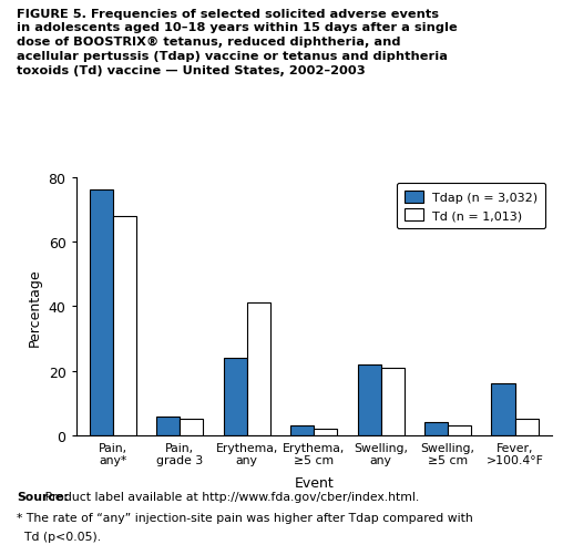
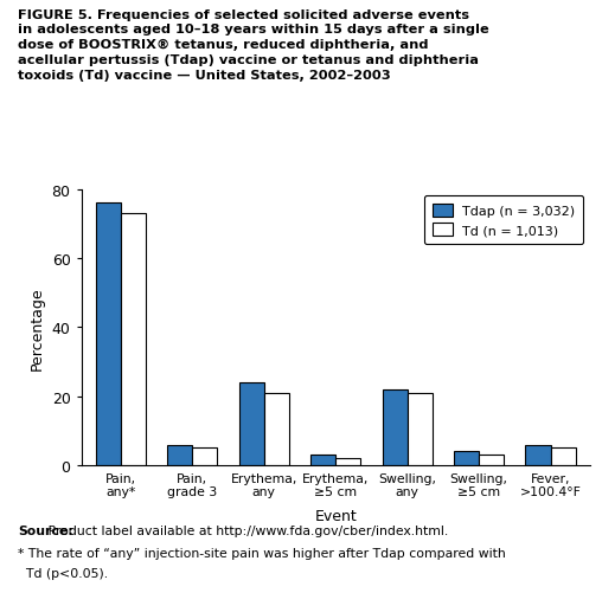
Td (n = 1,013)/Pain, any*: 68 -> 73
Td (n = 1,013)/Erythema, any: 41 -> 21
Tdap (n = 3,032)/Fever, >100.4°F: 16 -> 6
